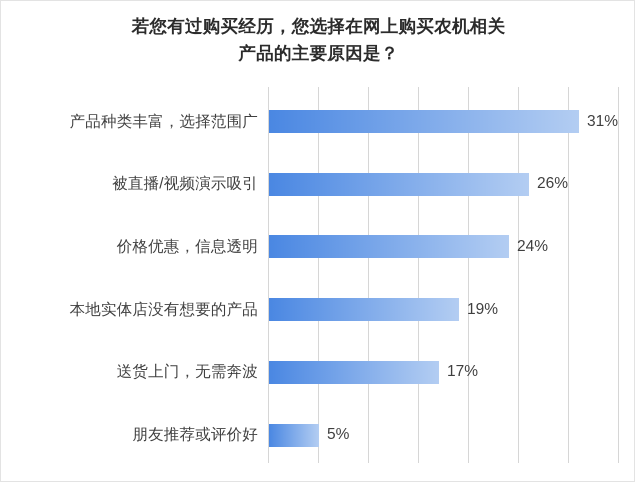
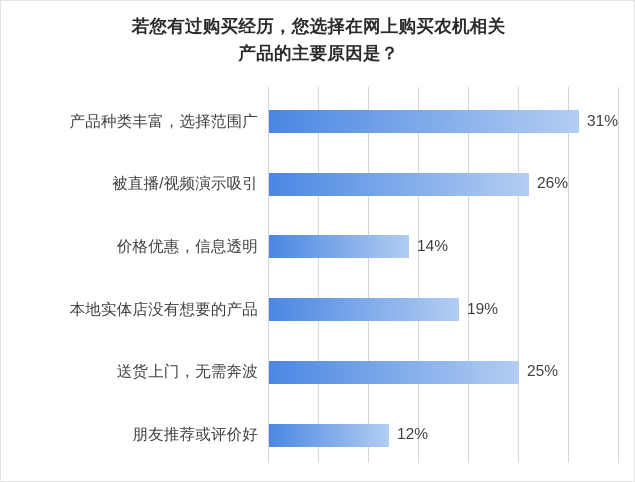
价格优惠，信息透明: 24% -> 14%
送货上门，无需奔波: 17% -> 25%
朋友推荐或评价好: 5% -> 12%
